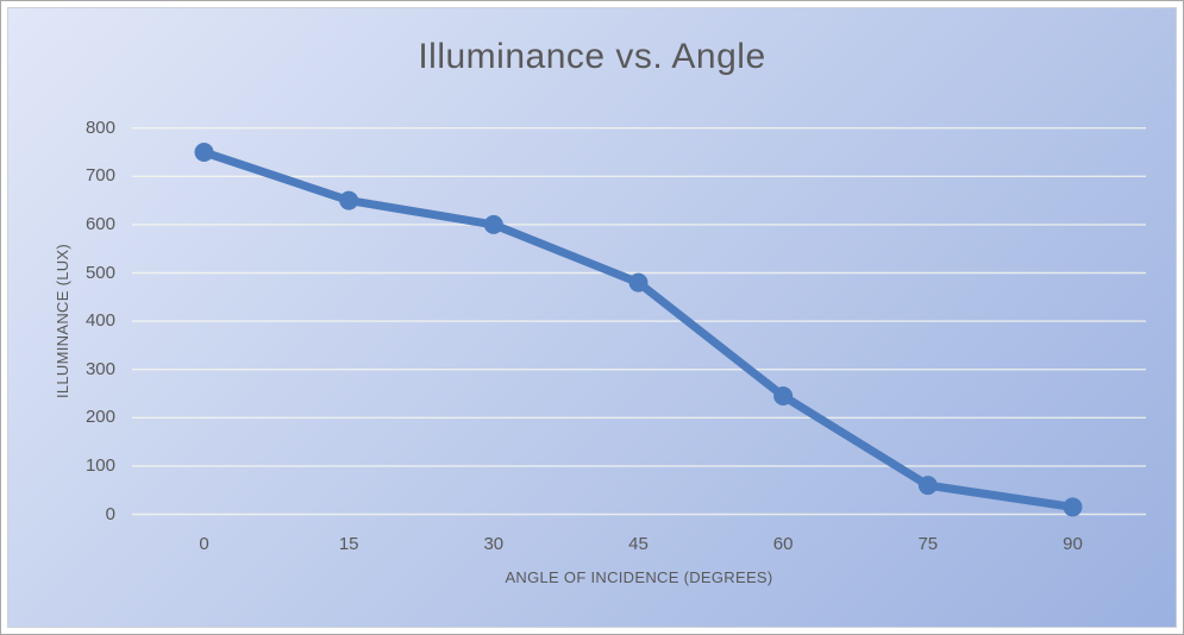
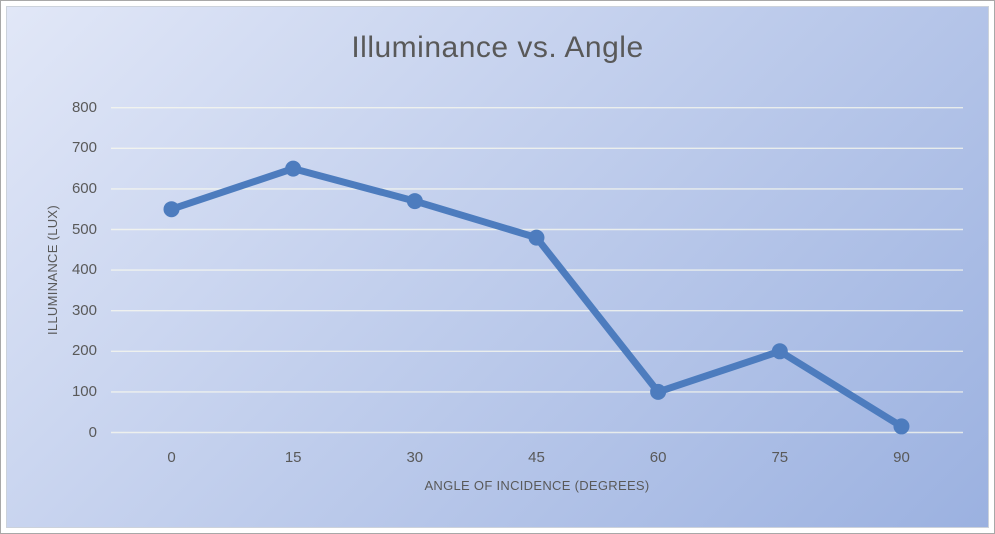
0: 750 -> 550
30: 600 -> 570
60: 240 -> 100
75: 60 -> 200
